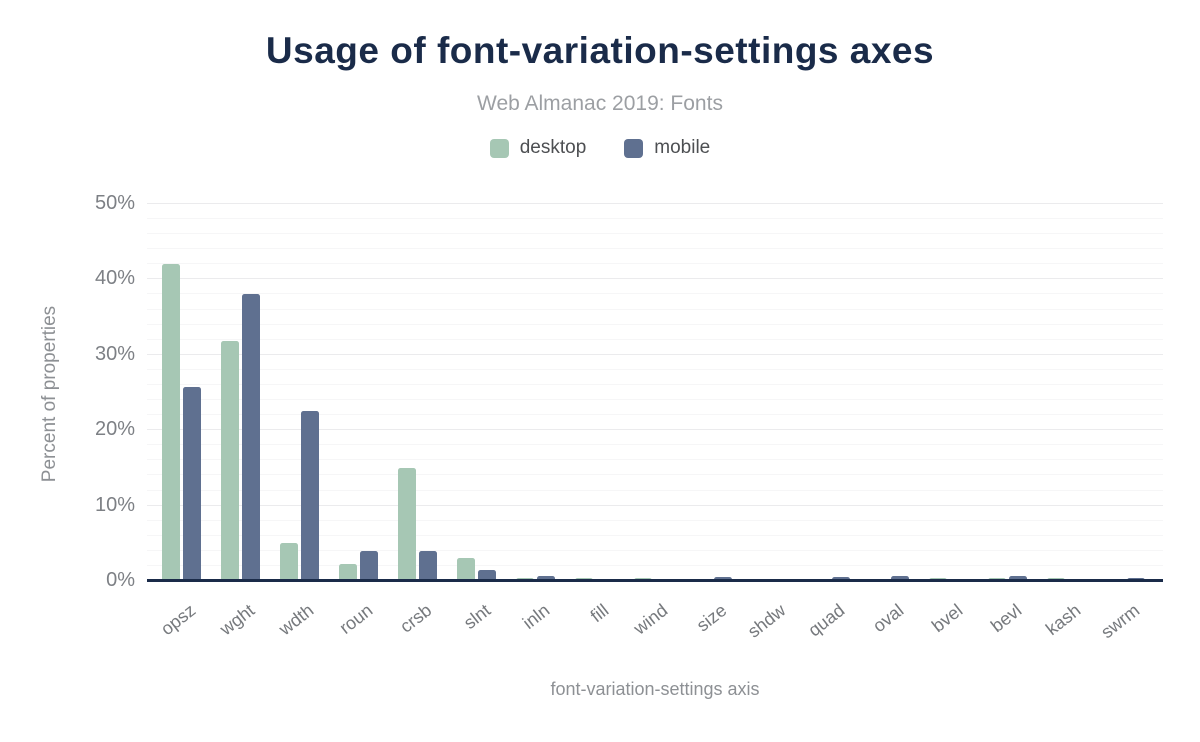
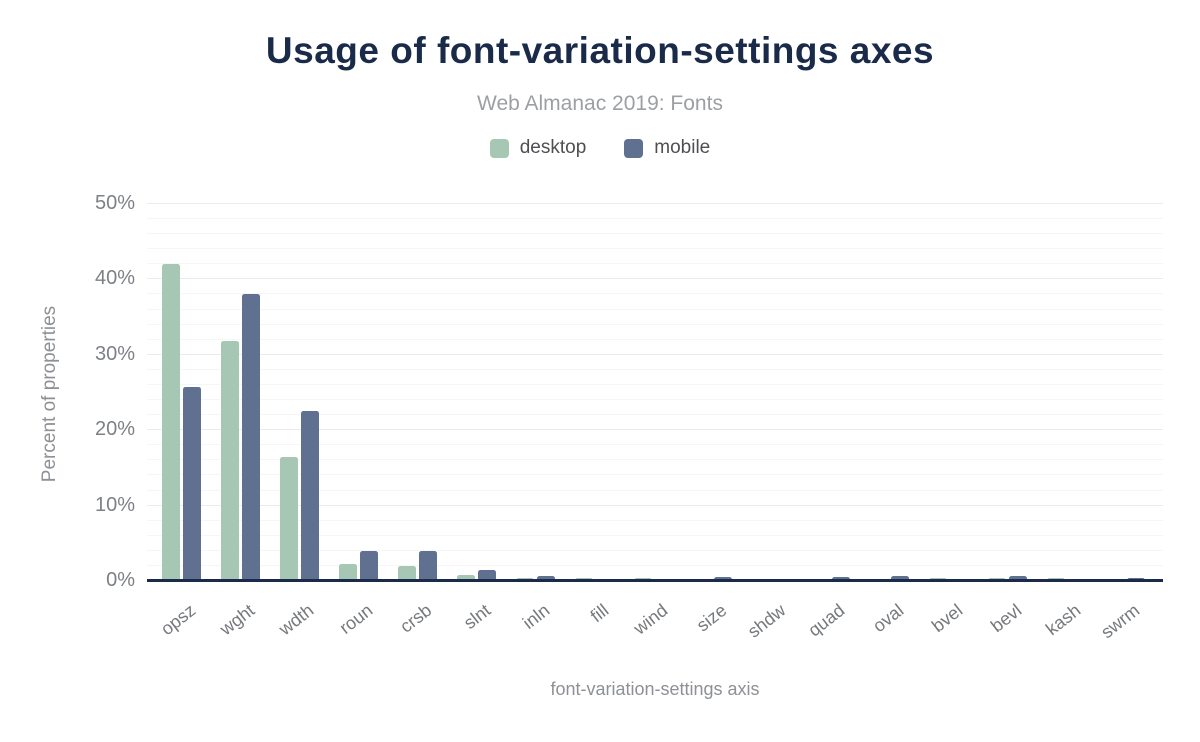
desktop/wdth: 5% -> 16%
desktop/crsb: 15% -> 2%
desktop/slnt: 3% -> 1%
